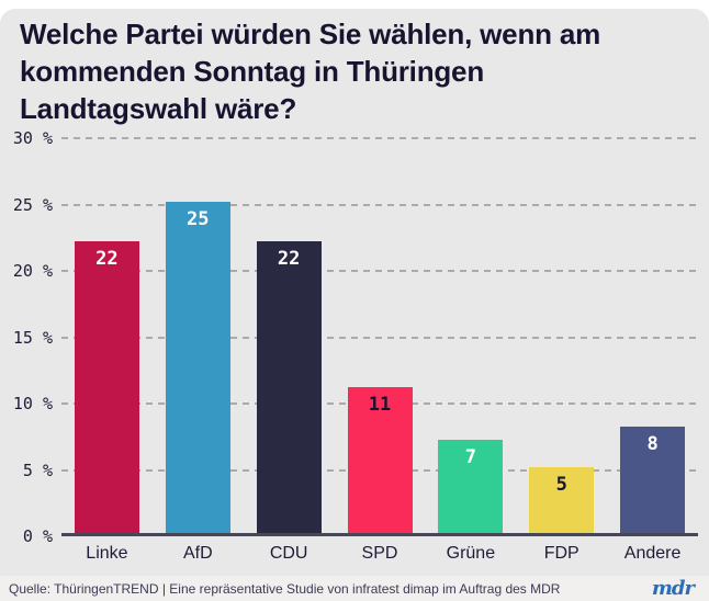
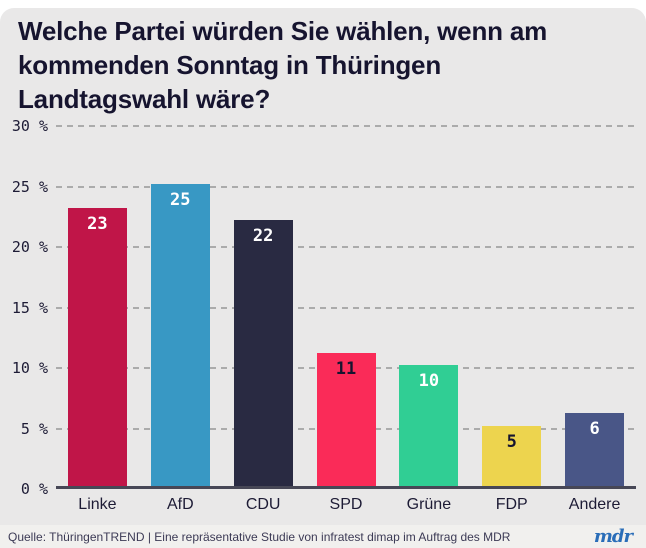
Linke: 22 -> 23
Grüne: 7 -> 10
Andere: 8 -> 6
